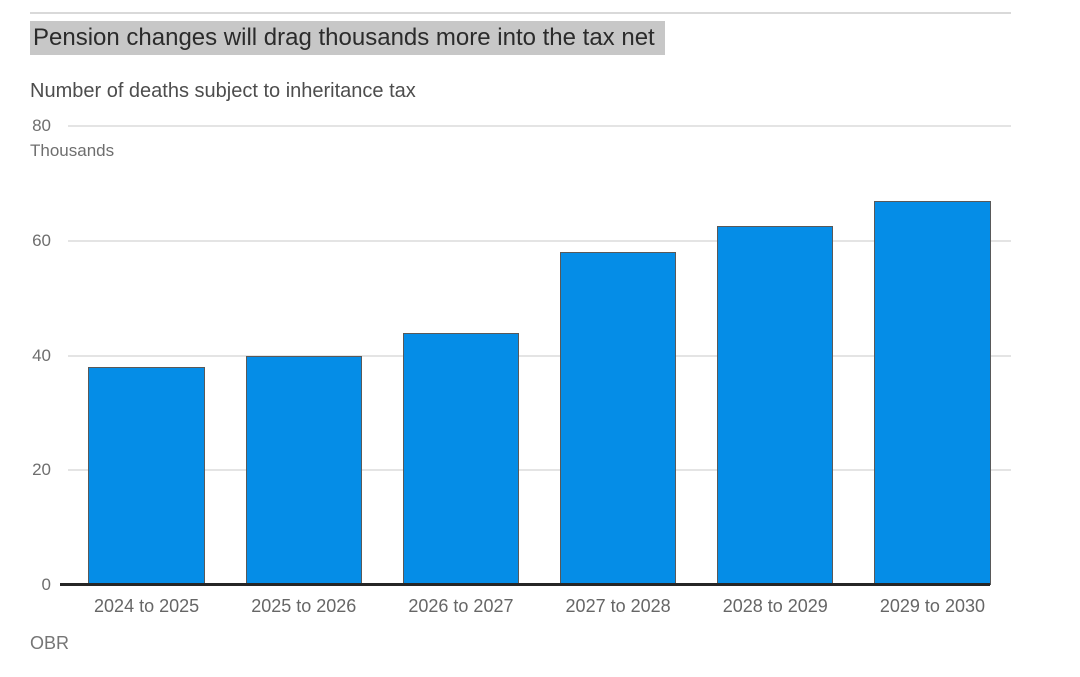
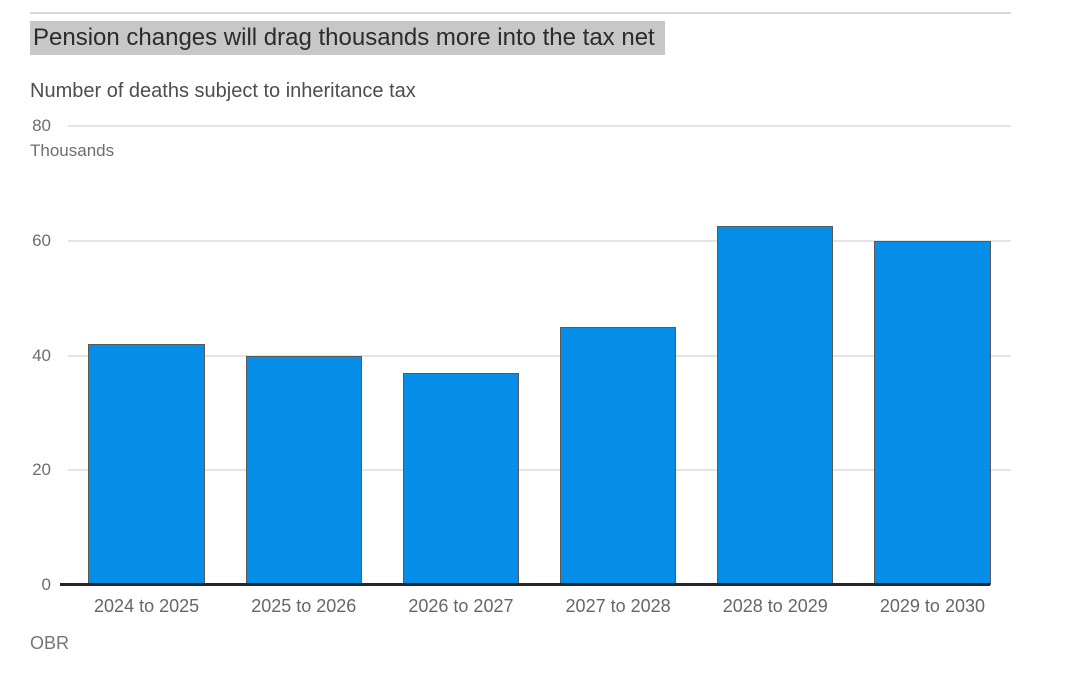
2024 to 2025: 38 -> 42
2026 to 2027: 44 -> 37
2027 to 2028: 58 -> 45
2029 to 2030: 67 -> 60
